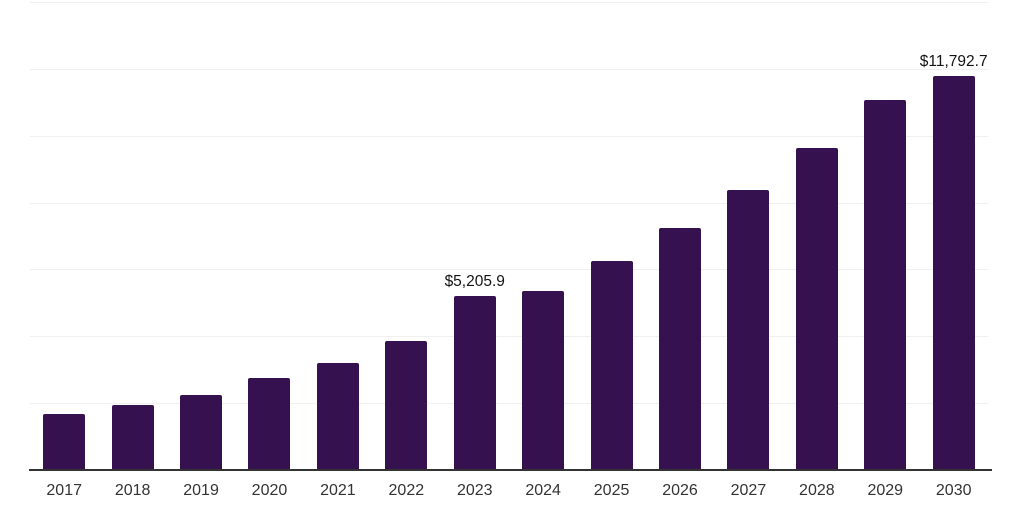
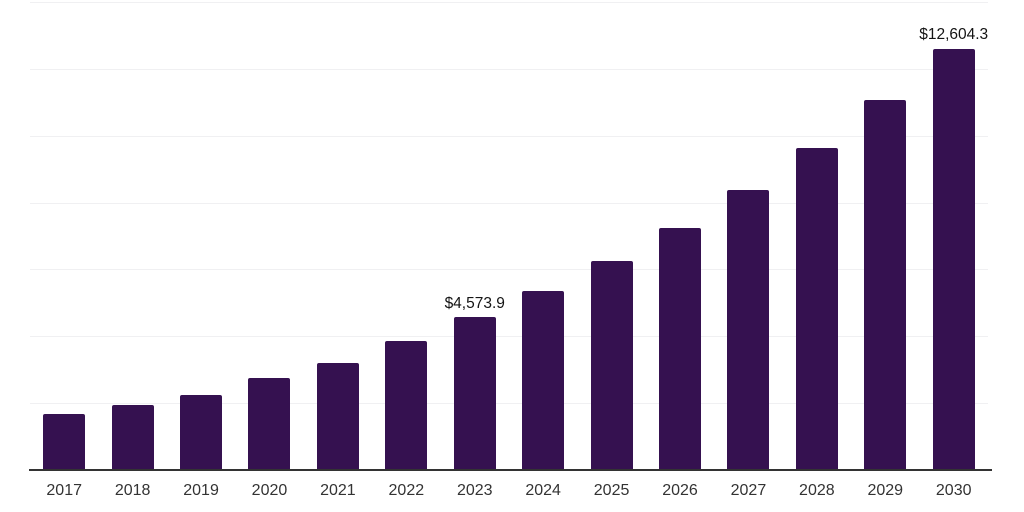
2023: $5,205.9 -> $4,573.9
2030: $11,792.7 -> $12,604.3
